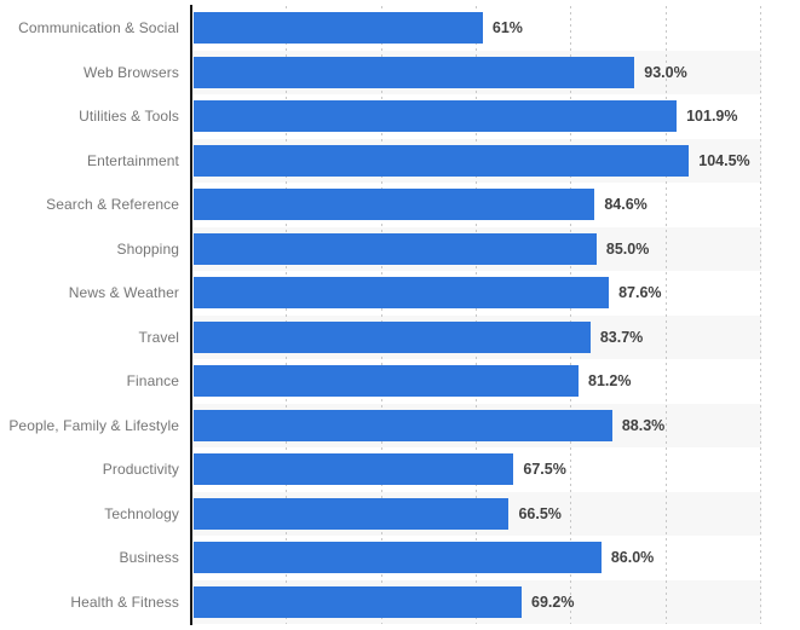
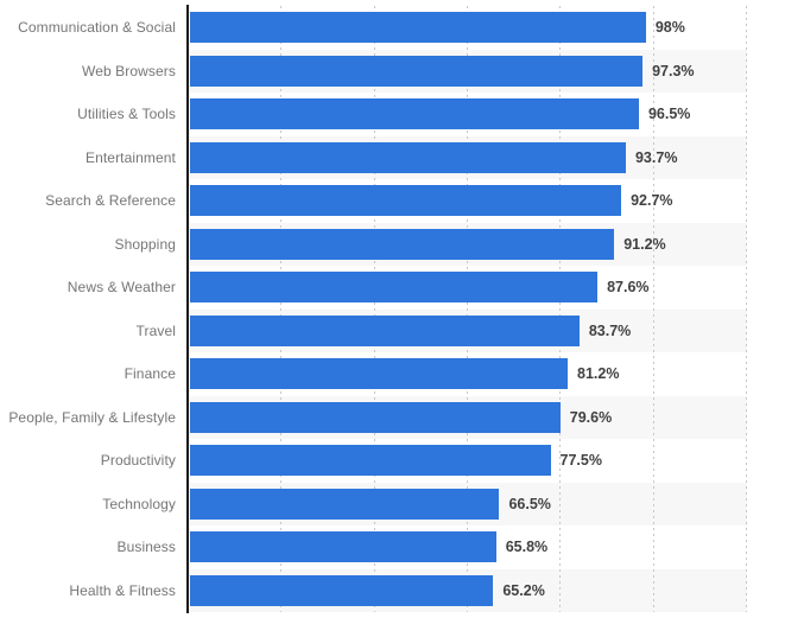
Communication & Social: 61% -> 98%
Web Browsers: 93.0% -> 97.3%
Utilities & Tools: 101.9% -> 96.5%
Entertainment: 104.5% -> 93.7%
Search & Reference: 84.6% -> 92.7%
Shopping: 85.0% -> 91.2%
People, Family & Lifestyle: 88.3% -> 79.6%
Productivity: 67.5% -> 77.5%
Business: 86.0% -> 65.8%
Health & Fitness: 69.2% -> 65.2%
